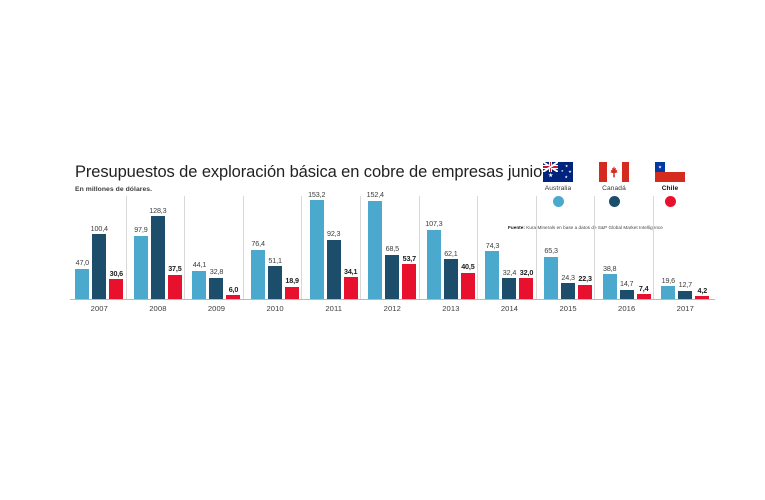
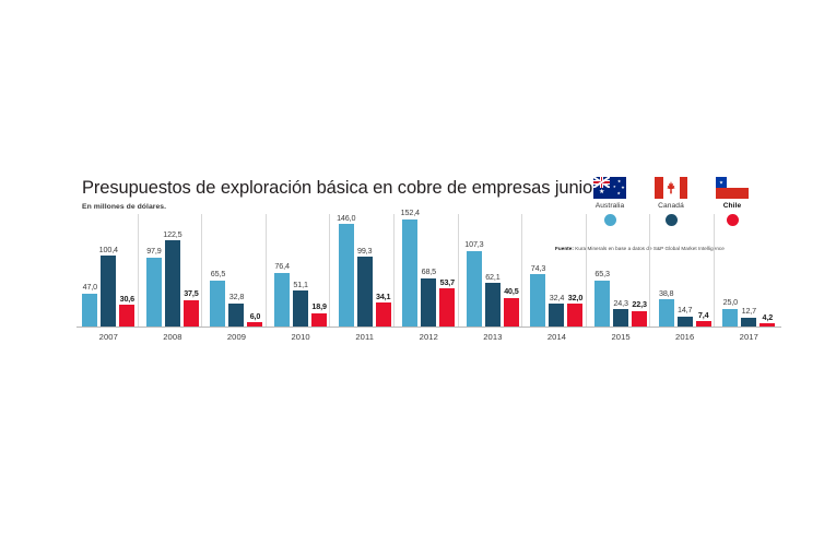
Canadá/2008: 128,3 -> 122,5
Australia/2009: 44,1 -> 65,5
Australia/2011: 153,2 -> 146,0
Canadá/2011: 92,3 -> 99,3
Australia/2017: 19,6 -> 25,0
